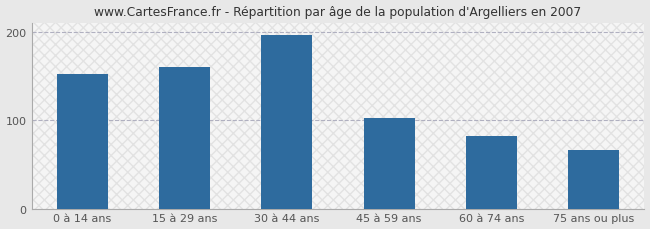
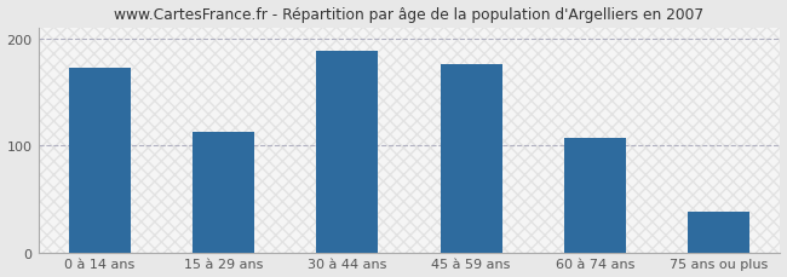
0 à 14 ans: 152 -> 172
15 à 29 ans: 160 -> 113
30 à 44 ans: 196 -> 188
45 à 59 ans: 102 -> 176
60 à 74 ans: 82 -> 107
75 ans ou plus: 66 -> 38
